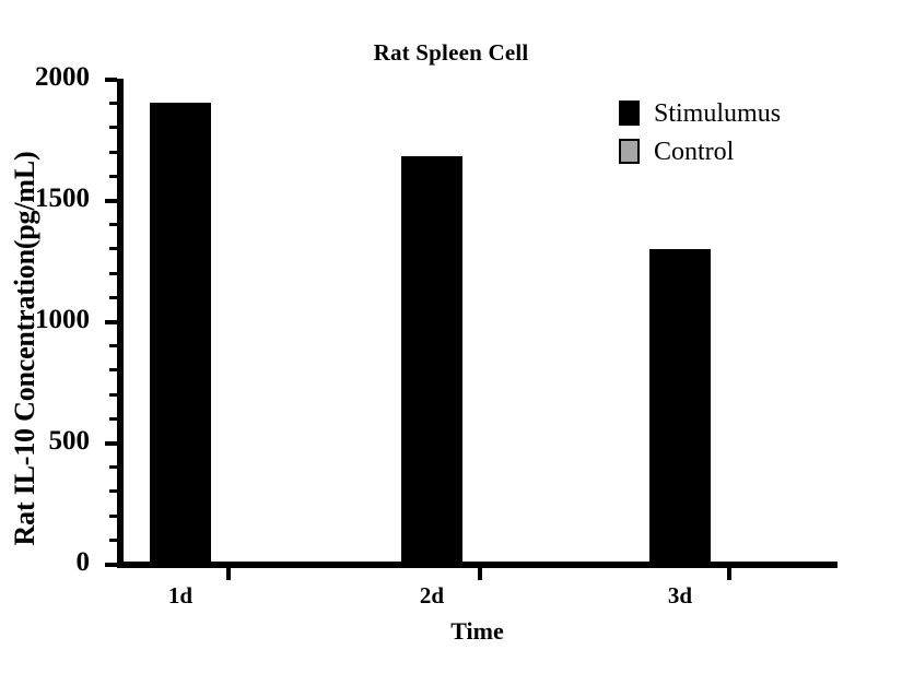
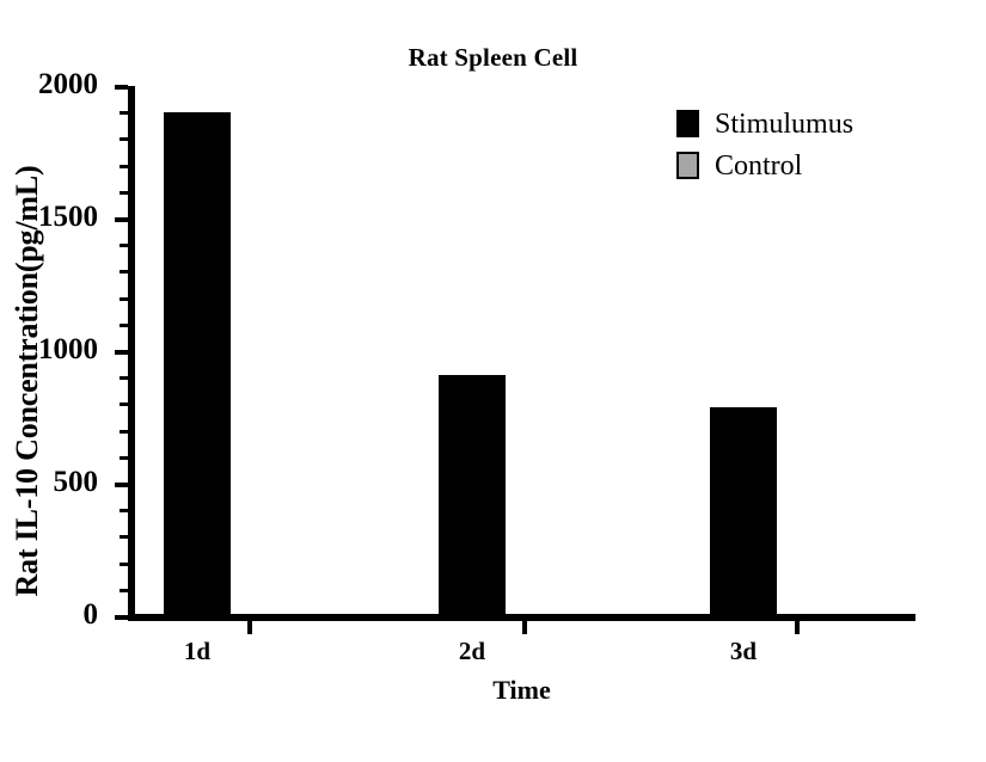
Stimulumus/2d: 1670 -> 900
Stimulumus/3d: 1290 -> 780
